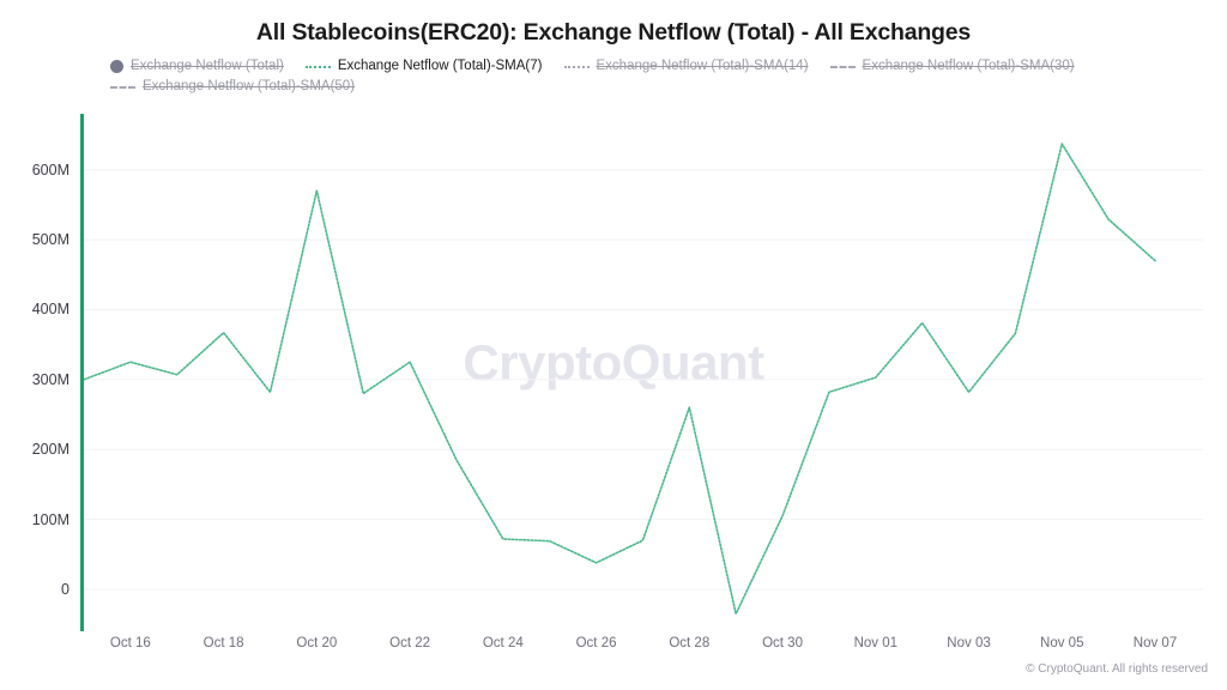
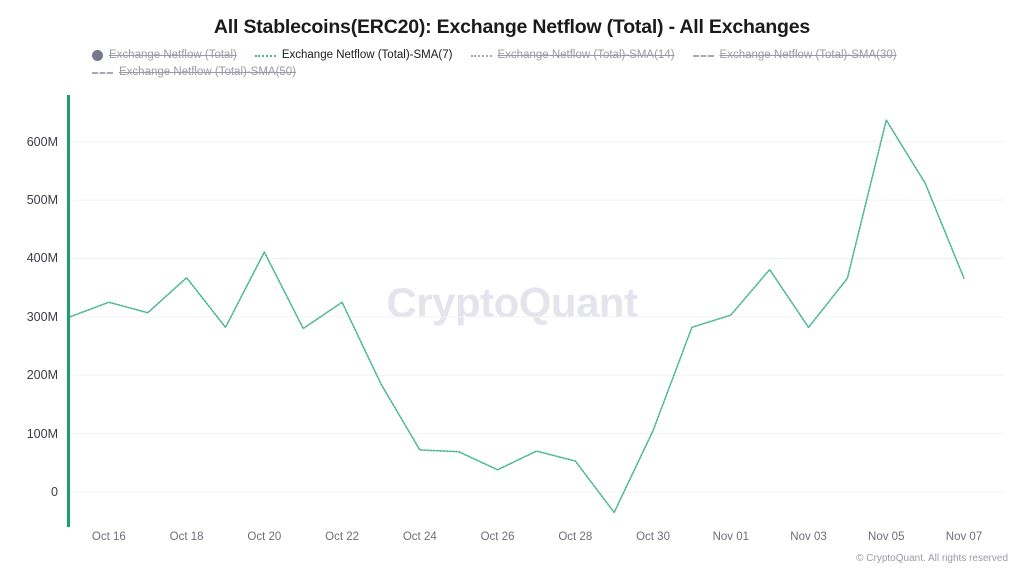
Oct 20: 570M -> 410M
Oct 28: 260M -> 50M
Nov 07: 470M -> 370M
